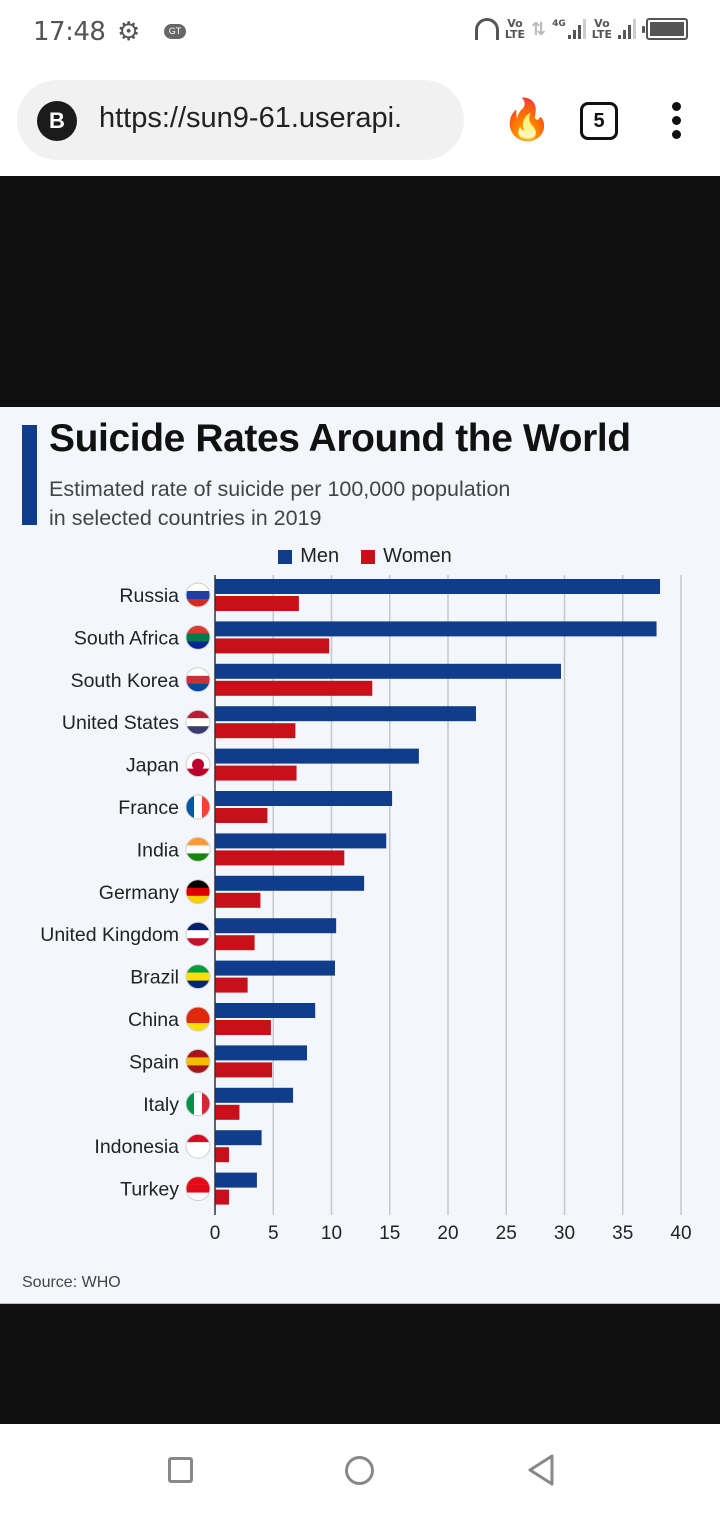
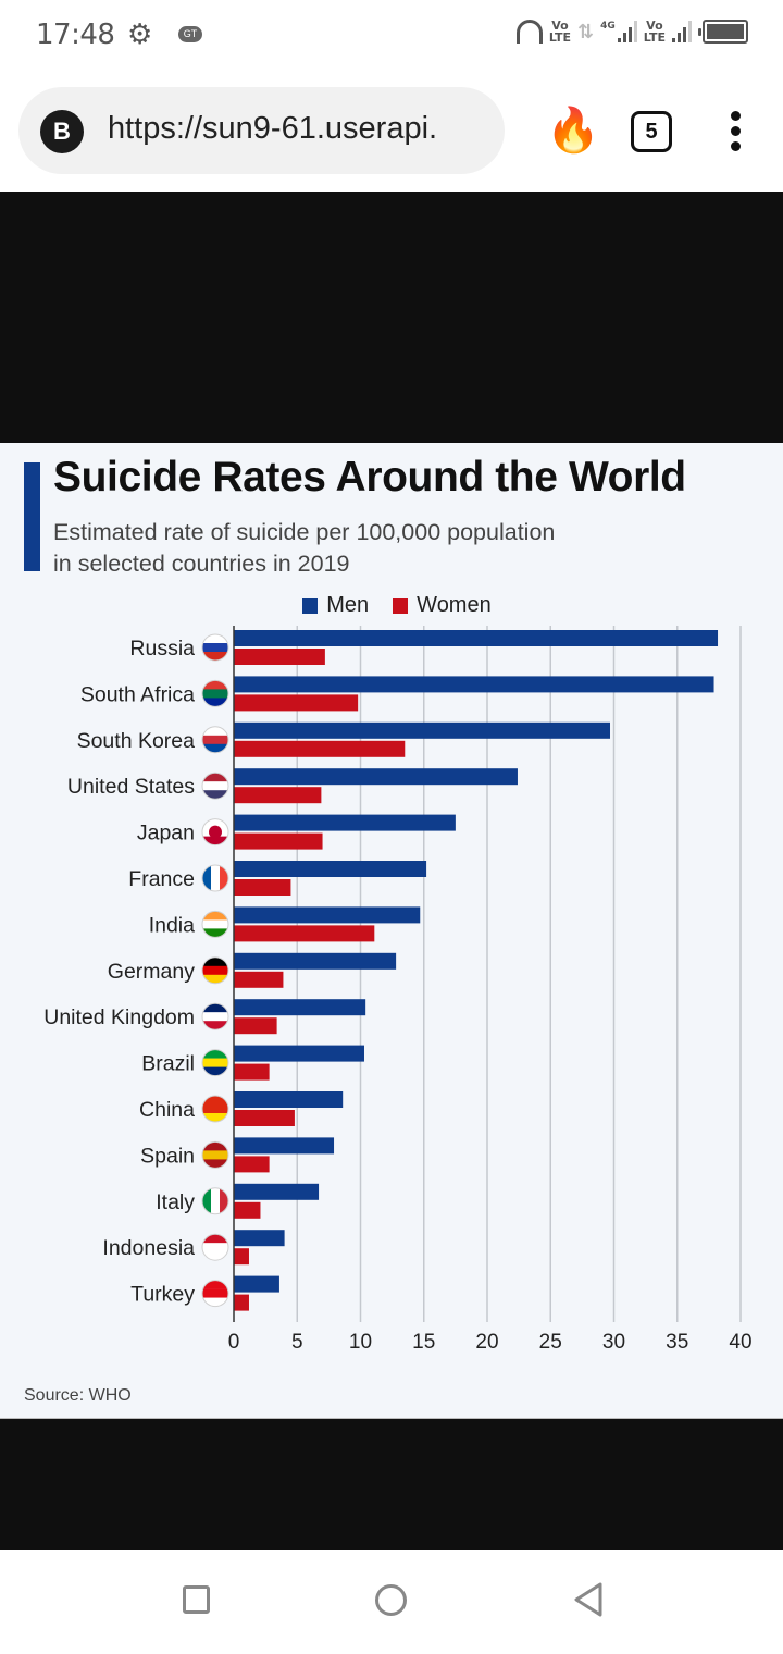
Women/Spain: 4.9 -> 2.8
